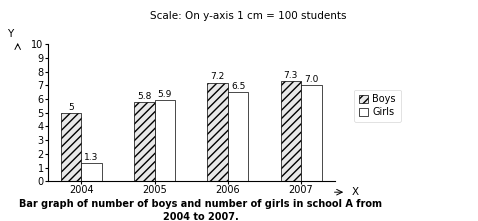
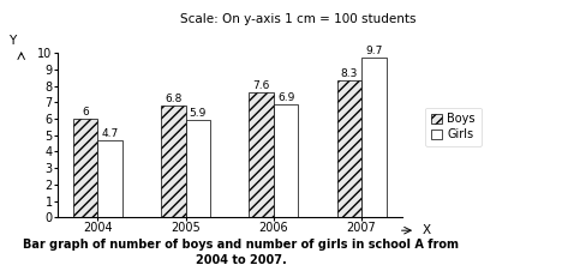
Boys/2004: 5 -> 6
Girls/2004: 1.3 -> 4.7
Boys/2005: 5.8 -> 6.8
Boys/2006: 7.2 -> 7.6
Girls/2006: 6.5 -> 6.9
Boys/2007: 7.3 -> 8.3
Girls/2007: 7.0 -> 9.7
